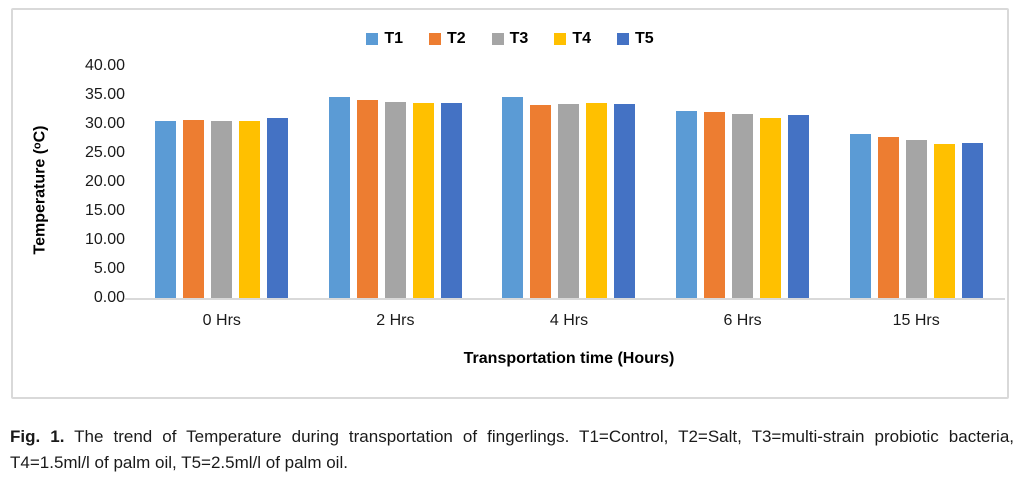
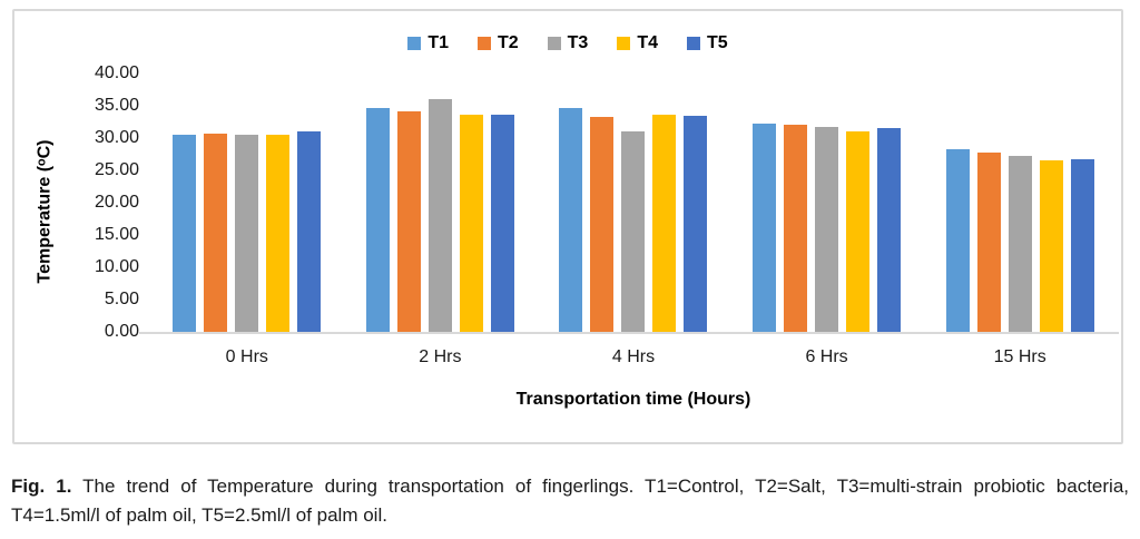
T3/2 Hrs: 34 -> 36
T3/4 Hrs: 33 -> 31
